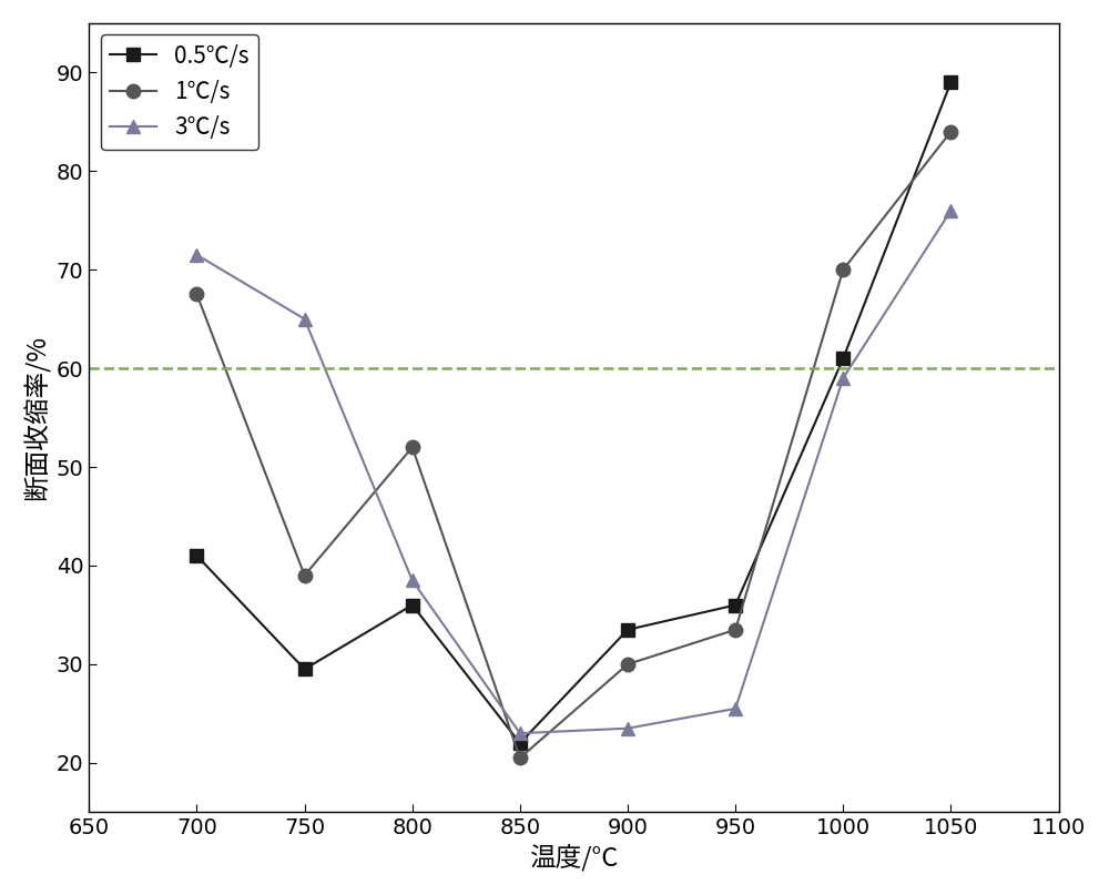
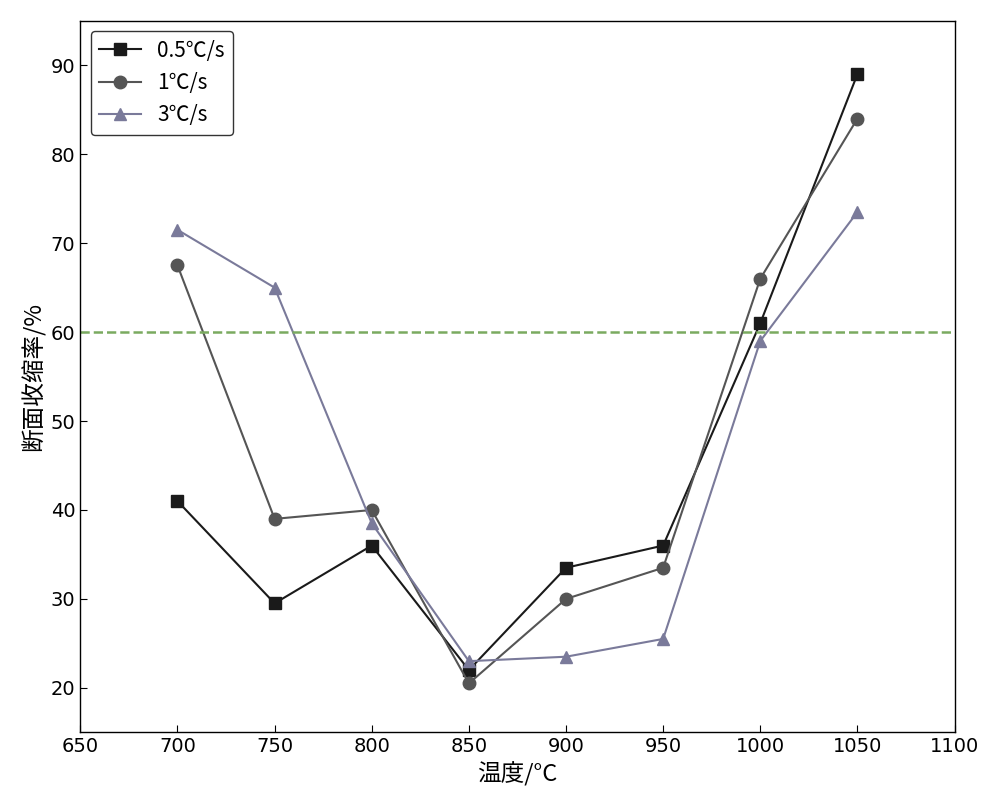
1℃/s/800: 52.0 -> 40.0
1℃/s/1000: 70.0 -> 66.0
3℃/s/1050: 76.0 -> 73.5
